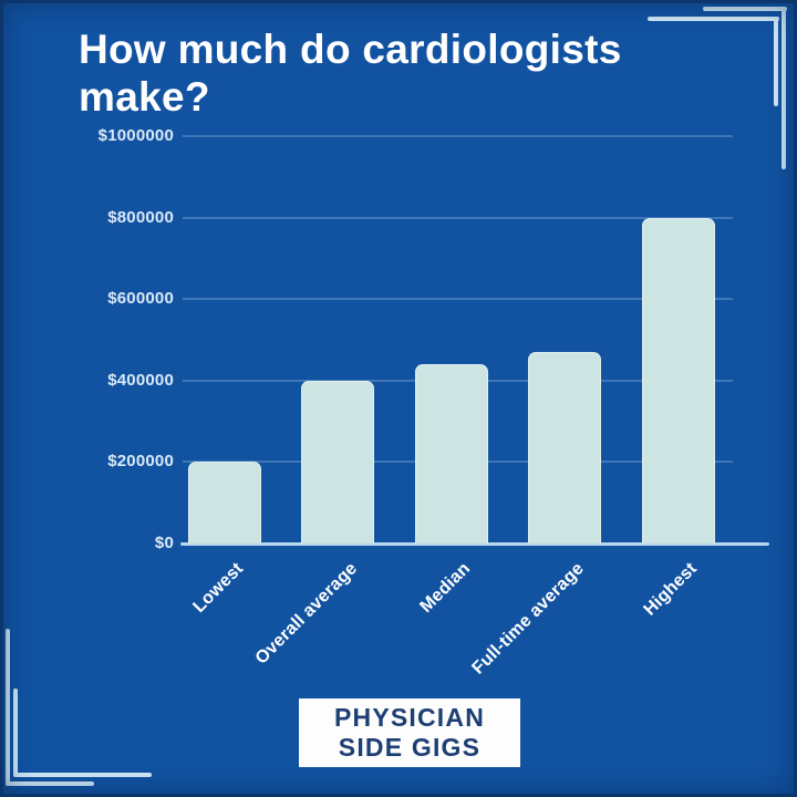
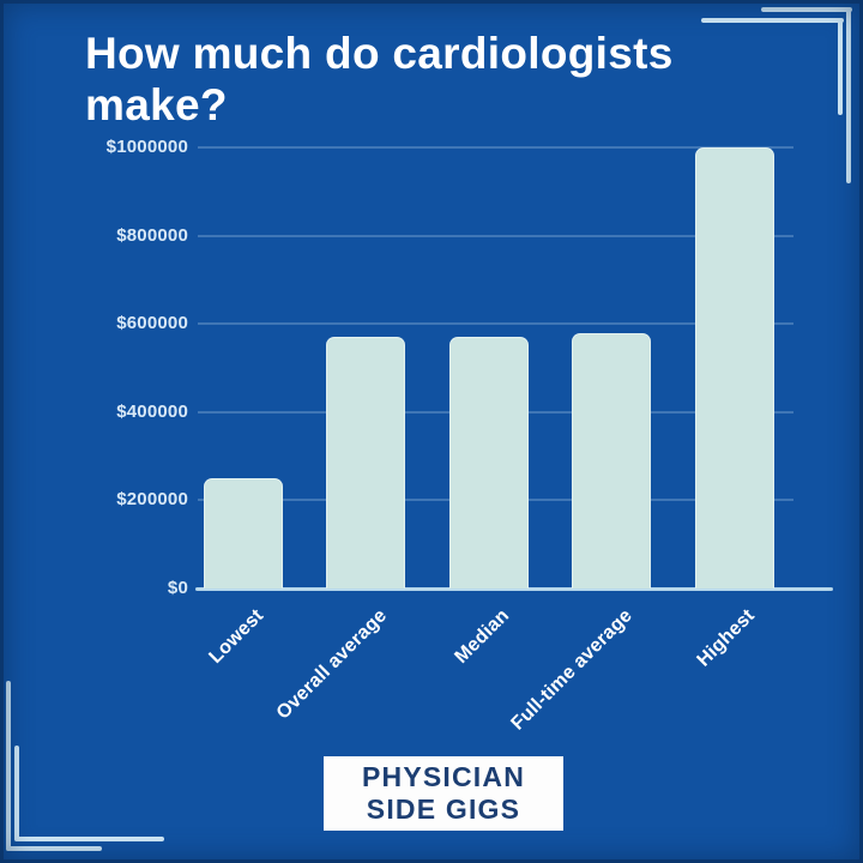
Lowest: $200000 -> $250000
Overall average: $400000 -> $570000
Median: $440000 -> $570000
Full-time average: $470000 -> $580000
Highest: $800000 -> $1000000
